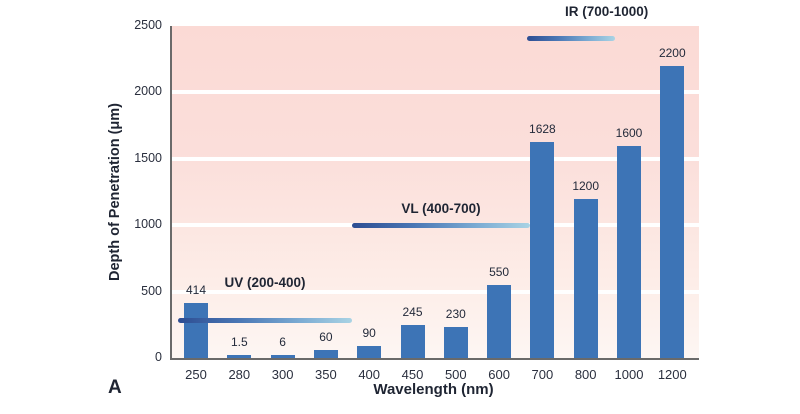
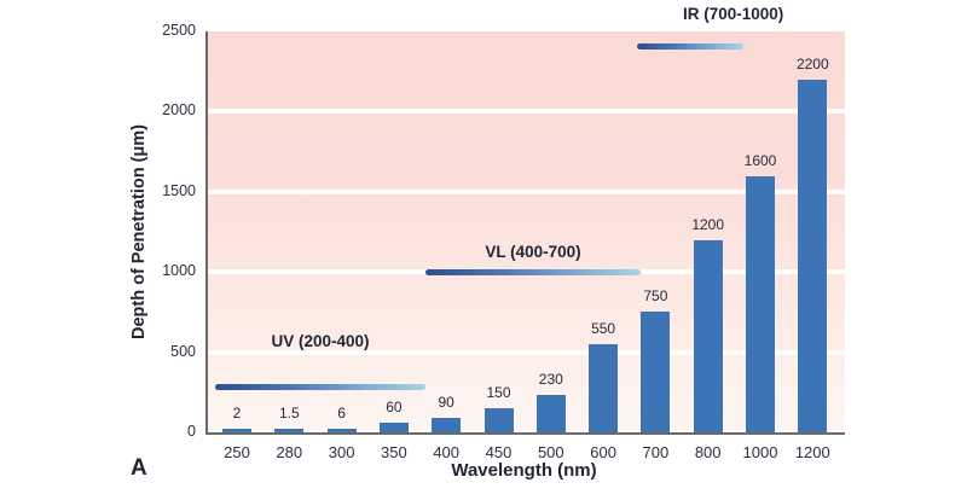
250: 414 -> 2
450: 245 -> 150
700: 1628 -> 750
